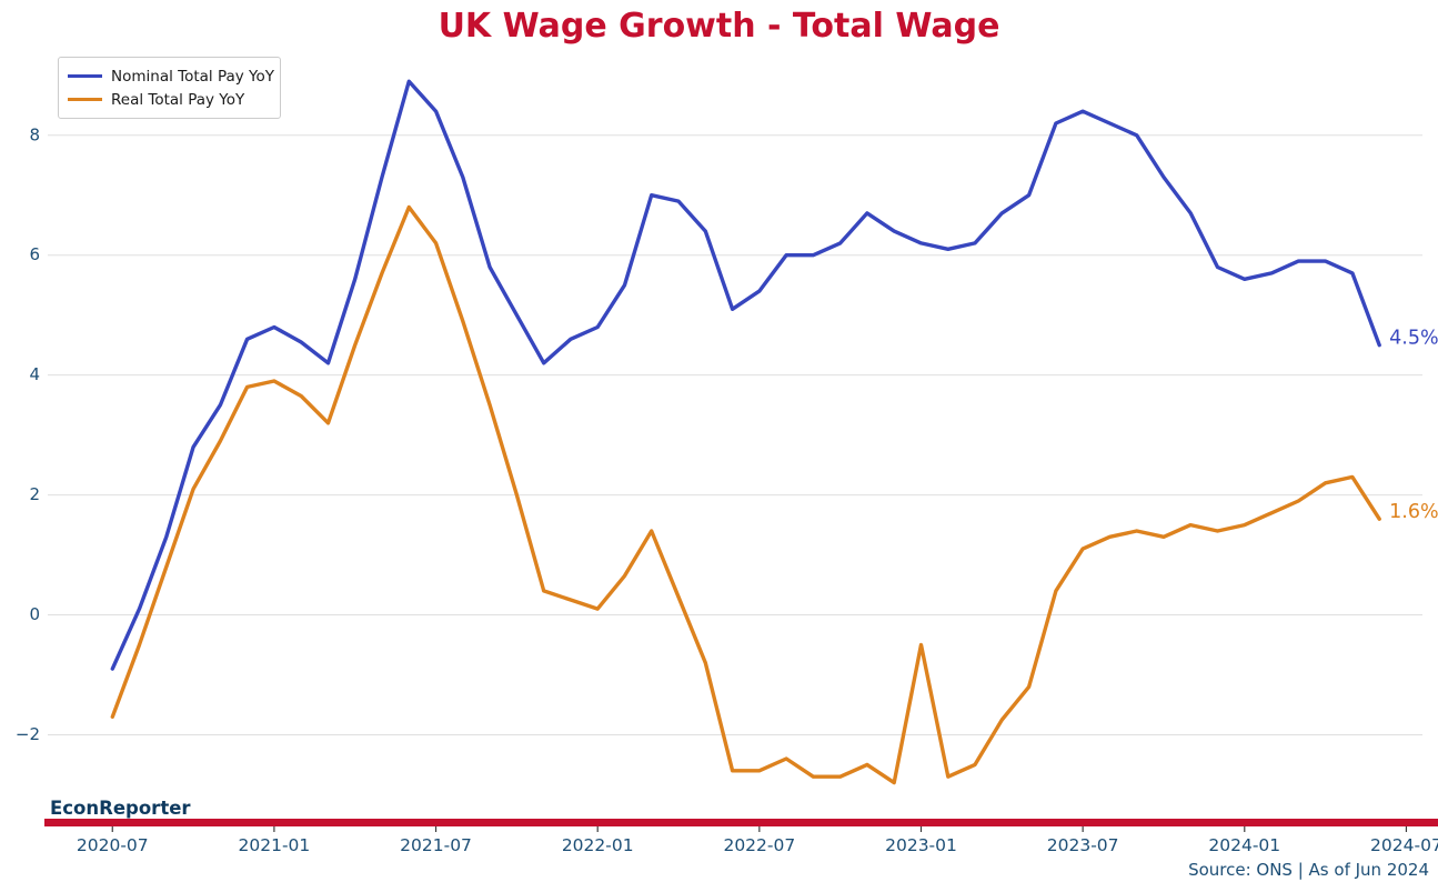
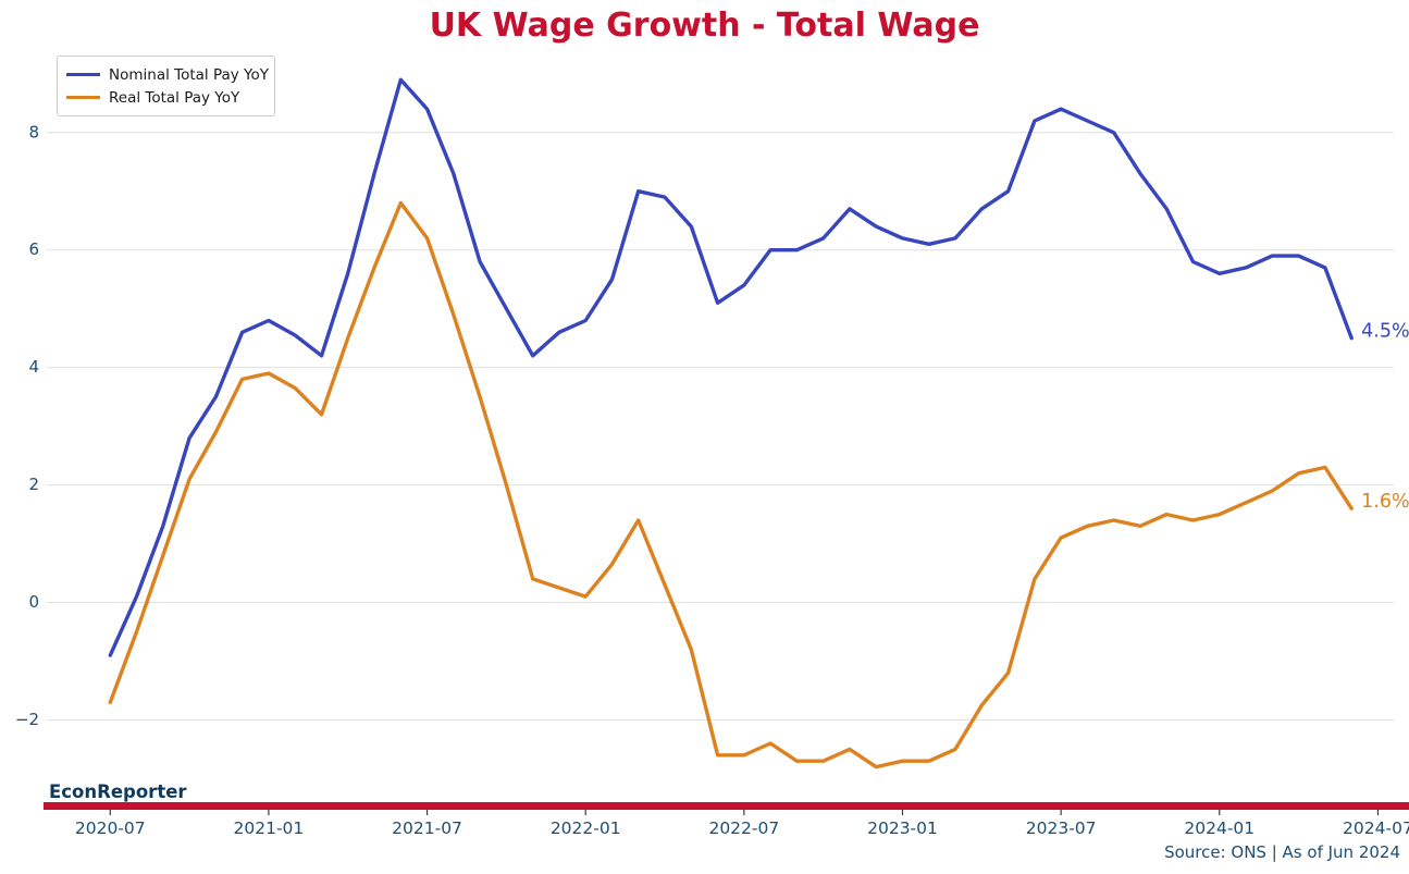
Real Total Pay YoY/2023-01: -0.5 -> -2.7
